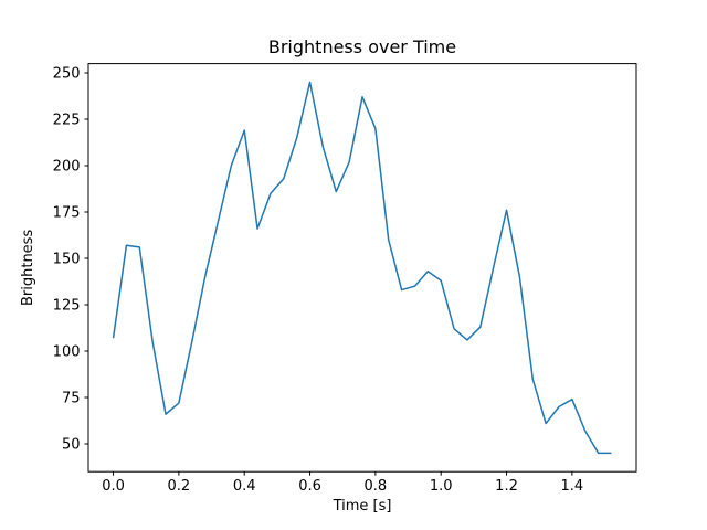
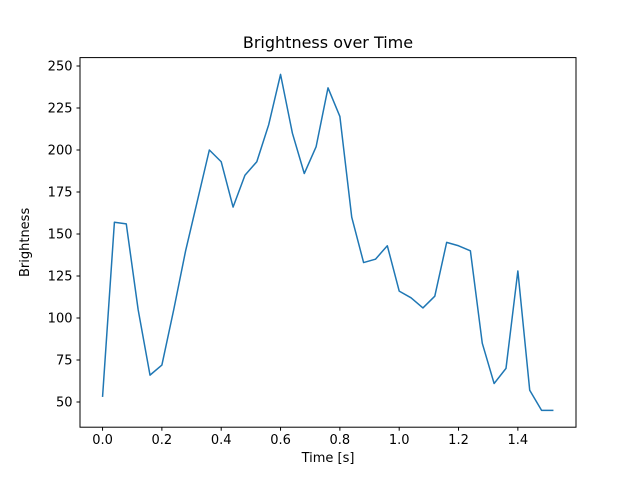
0.0: 107 -> 53
0.4: 219 -> 193
1.0: 138 -> 116
1.2: 176 -> 143
1.4: 74 -> 128
